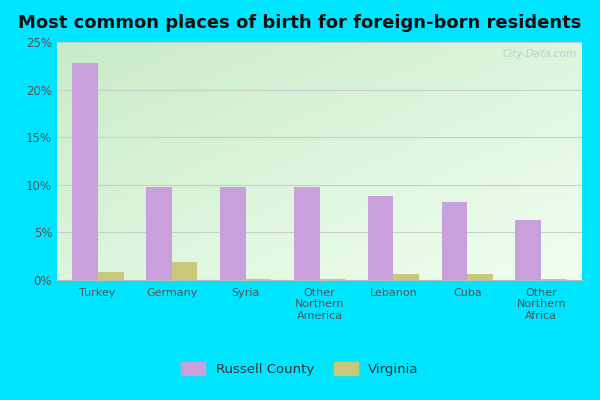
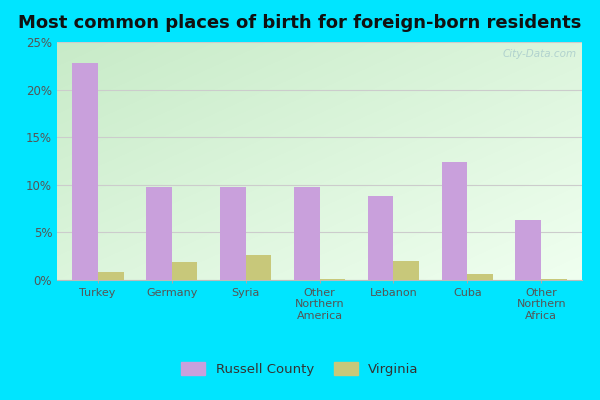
Virginia/Syria: 0.1% -> 2.6%
Virginia/Lebanon: 0.6% -> 2.0%
Russell County/Cuba: 8.2% -> 12.4%
